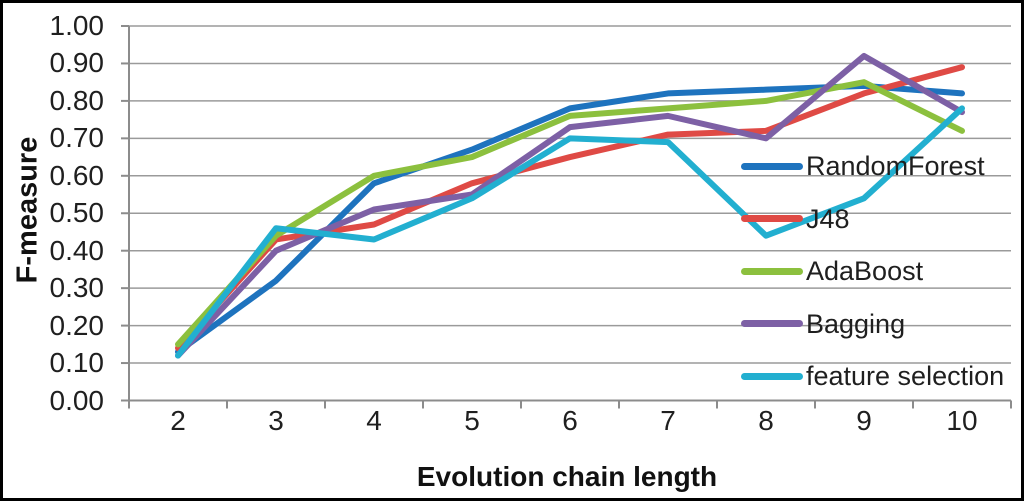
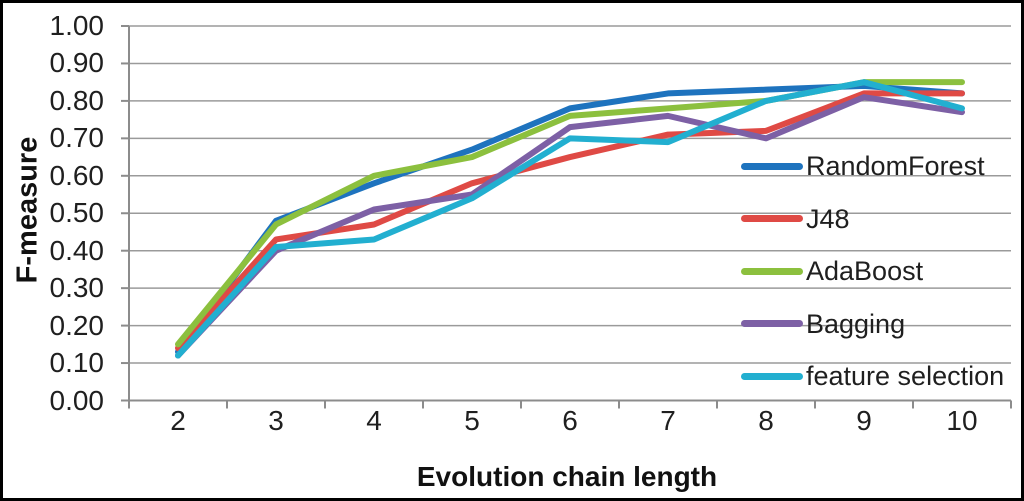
RandomForest/3: 0.32 -> 0.48
AdaBoost/3: 0.44 -> 0.47
feature selection/3: 0.46 -> 0.41
feature selection/8: 0.44 -> 0.80
Bagging/9: 0.92 -> 0.81
feature selection/9: 0.54 -> 0.85
J48/10: 0.89 -> 0.82
AdaBoost/10: 0.72 -> 0.85
